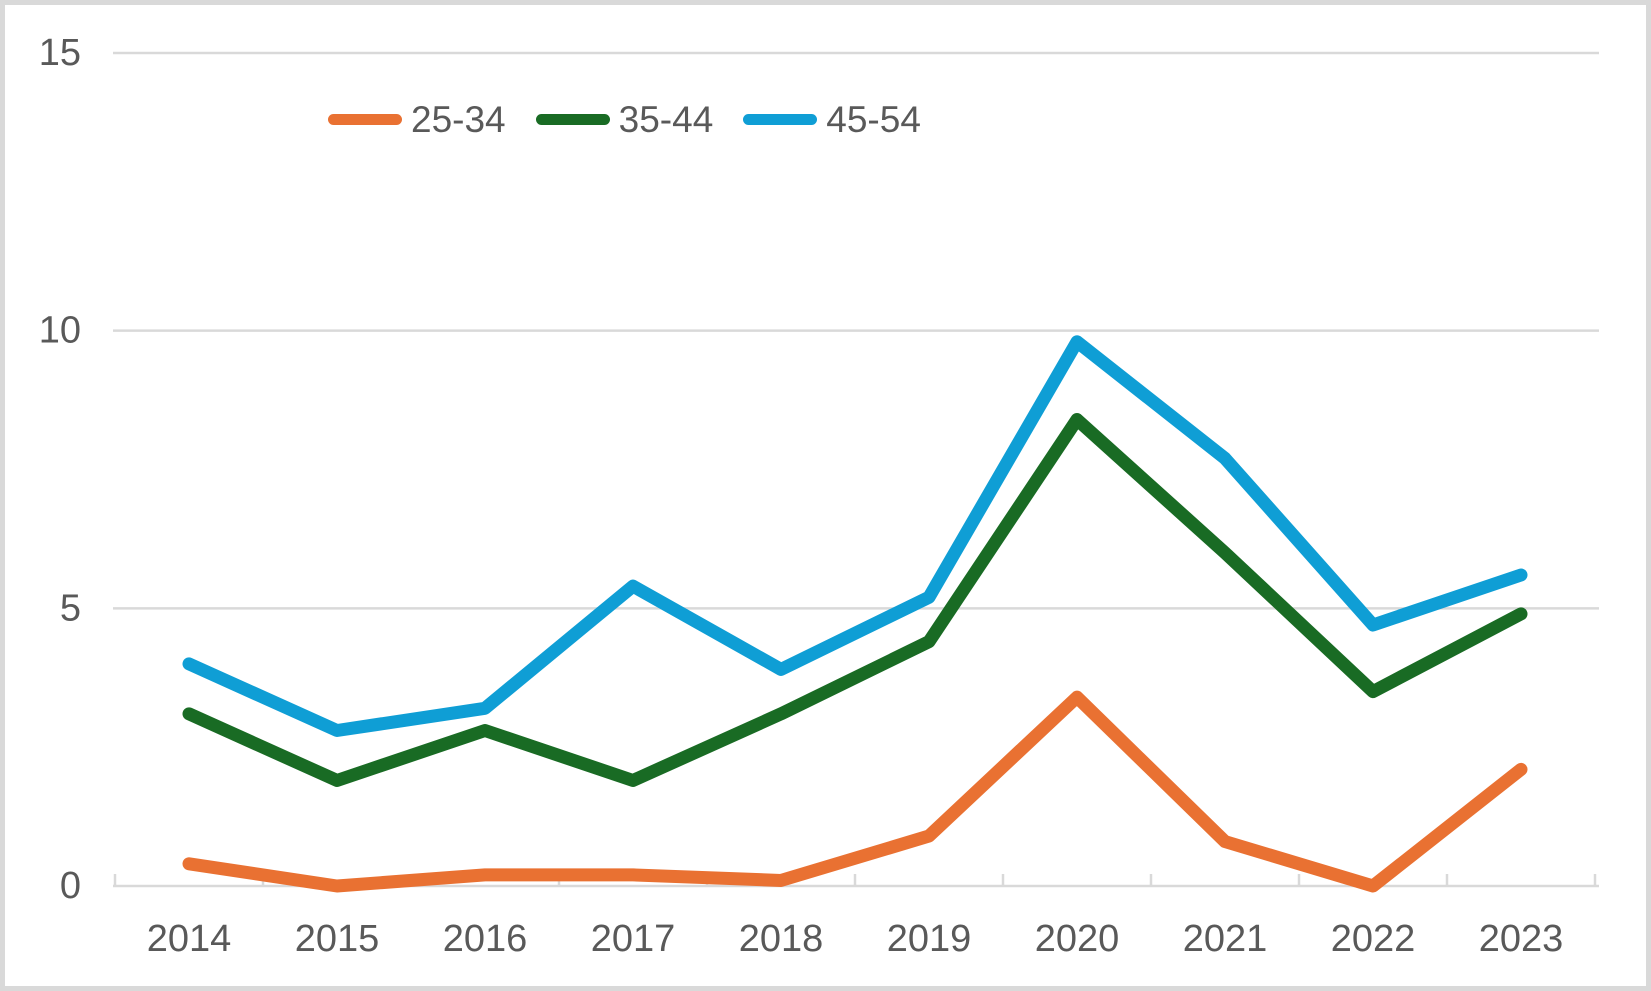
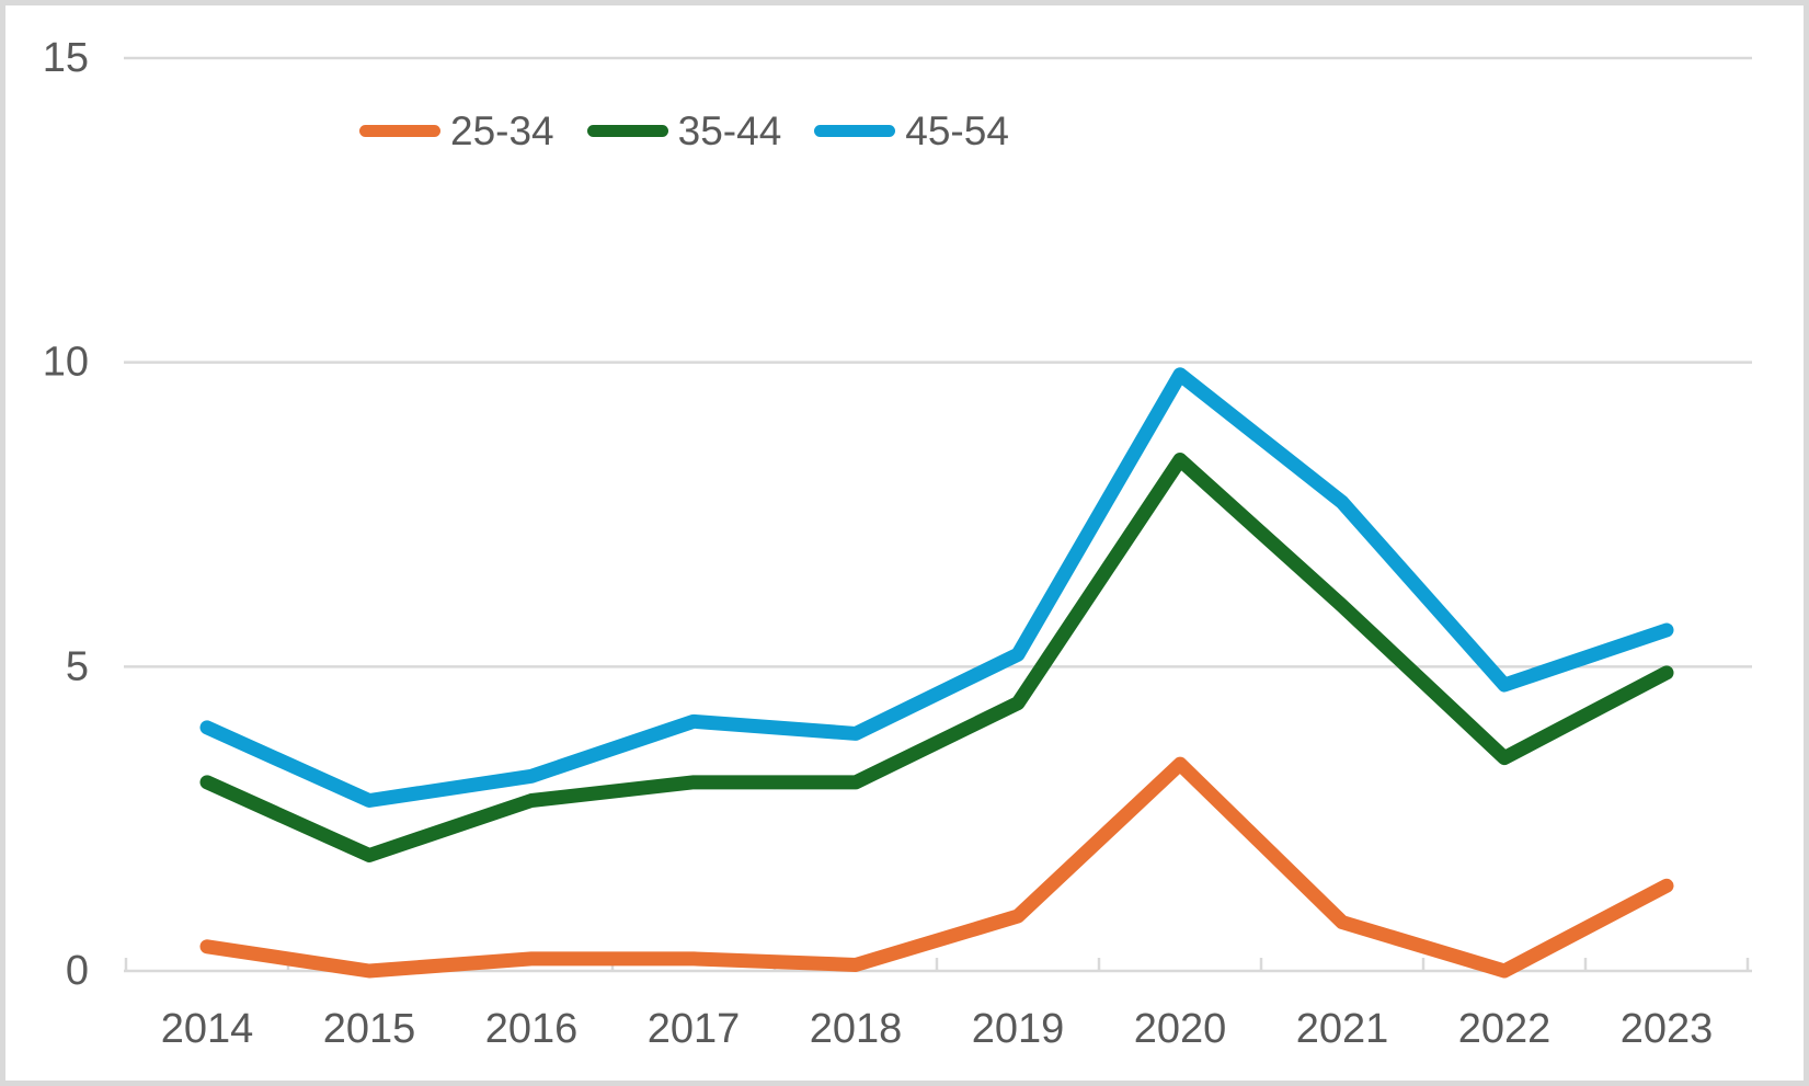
35-44/2017: 1.9 -> 3.1
45-54/2017: 5.4 -> 4.1
25-34/2023: 2.1 -> 1.4
